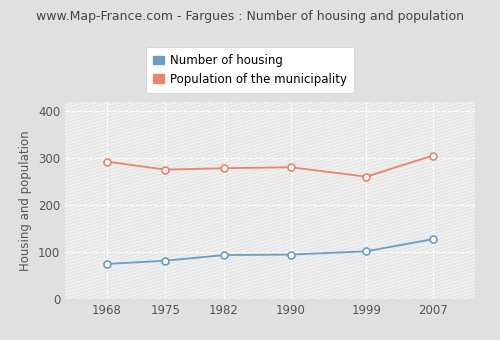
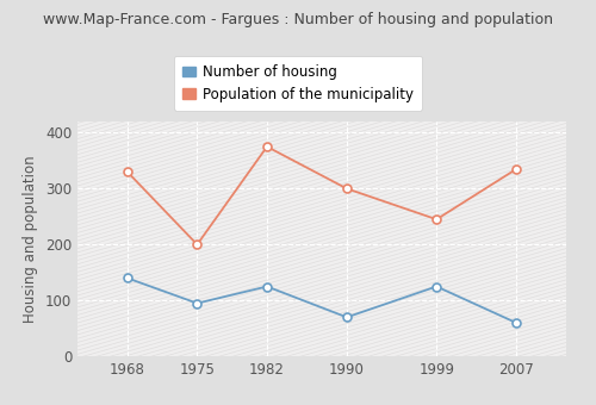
Number of housing/1968: 75 -> 140
Population of the municipality/1968: 293 -> 330
Number of housing/1975: 82 -> 95
Population of the municipality/1975: 276 -> 200
Number of housing/1982: 94 -> 125
Population of the municipality/1982: 279 -> 375
Number of housing/1990: 95 -> 70
Population of the municipality/1990: 281 -> 300
Number of housing/1999: 102 -> 125
Population of the municipality/1999: 261 -> 245
Number of housing/2007: 128 -> 60
Population of the municipality/2007: 306 -> 335
